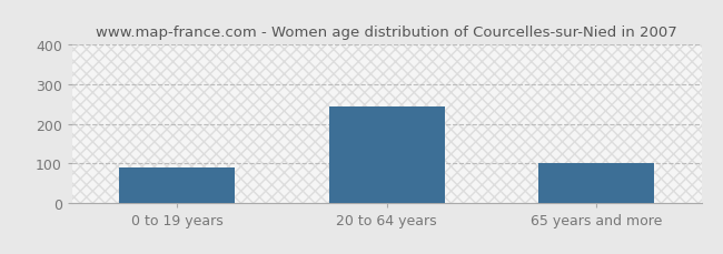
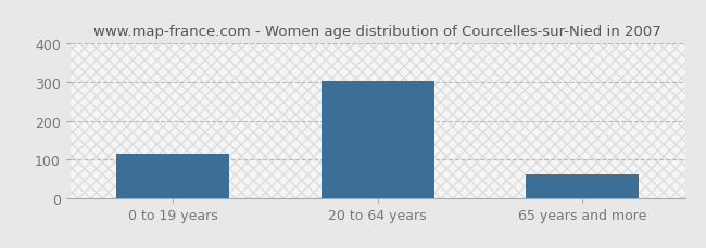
0 to 19 years: 90 -> 115
20 to 64 years: 245 -> 304
65 years and more: 100 -> 63
